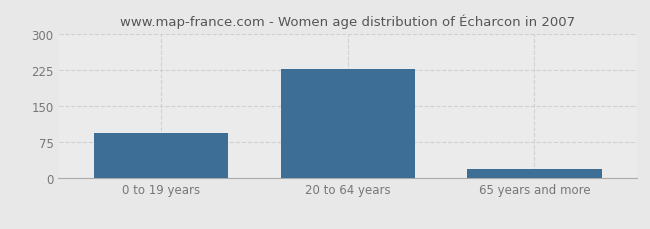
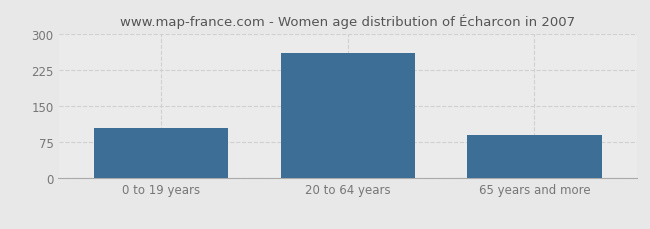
0 to 19 years: 93 -> 105
20 to 64 years: 226 -> 260
65 years and more: 20 -> 90
